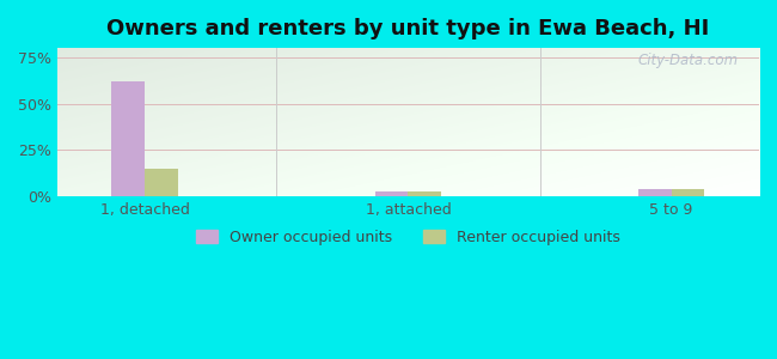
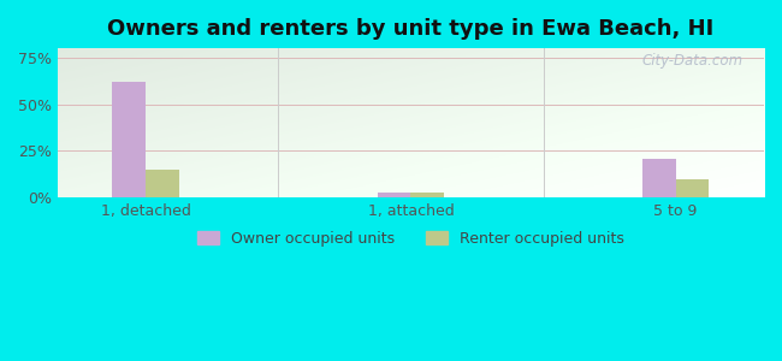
Owner occupied units/5 to 9: 4% -> 21%
Renter occupied units/5 to 9: 4% -> 10%
